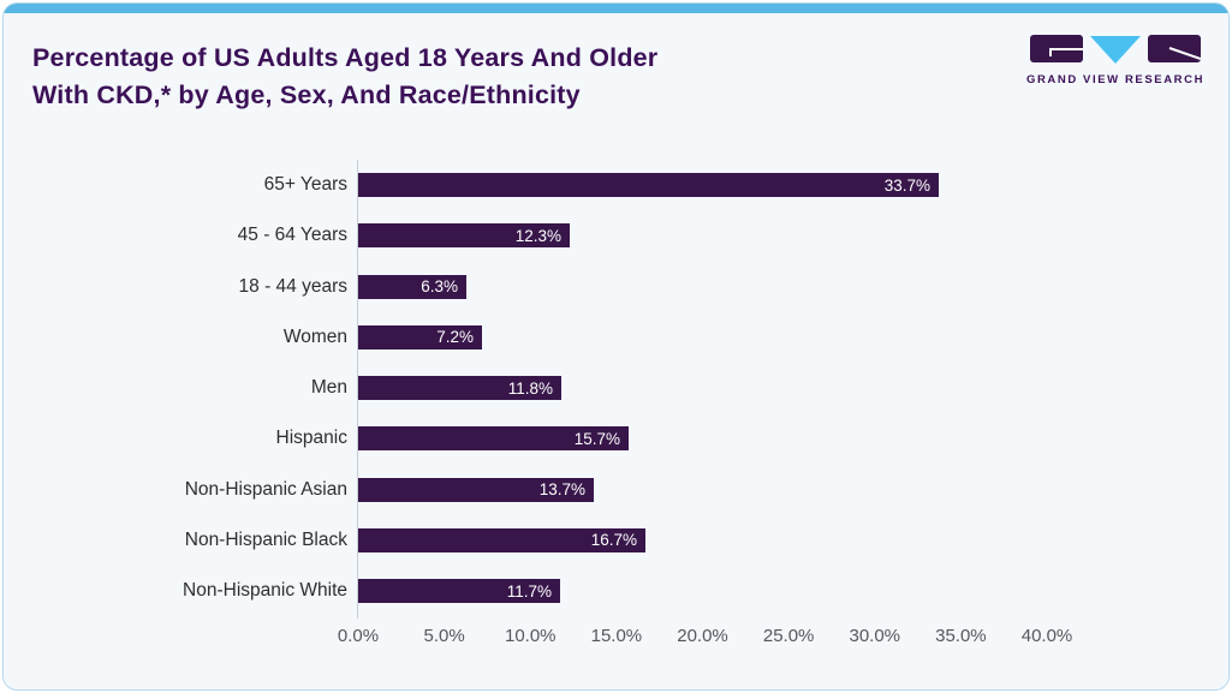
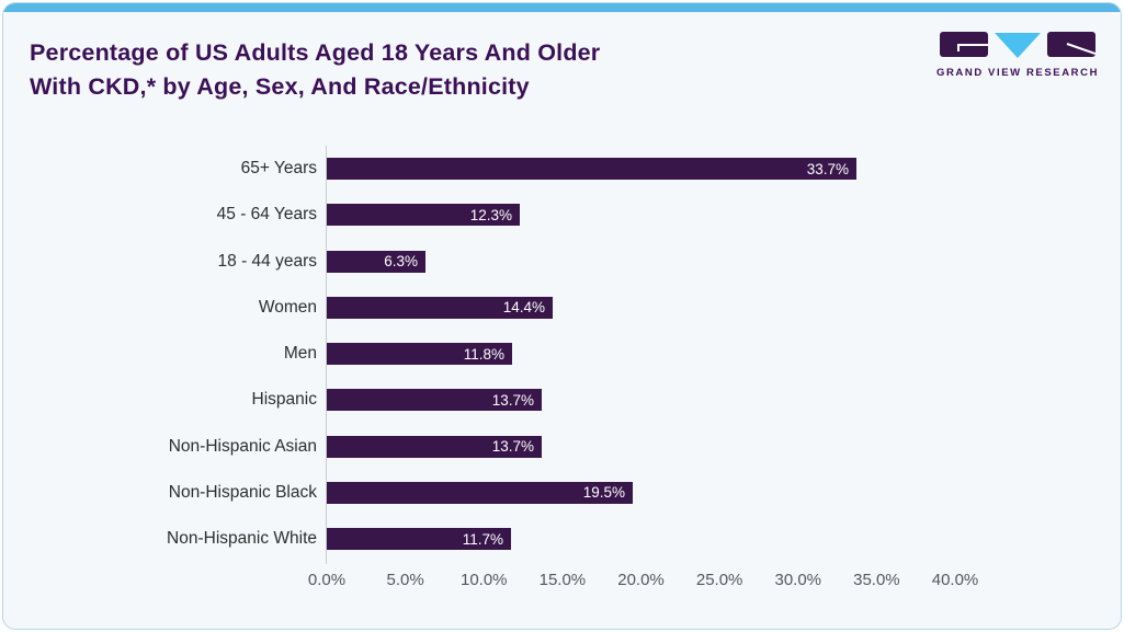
Women: 7.2% -> 14.4%
Hispanic: 15.7% -> 13.7%
Non-Hispanic Black: 16.7% -> 19.5%
